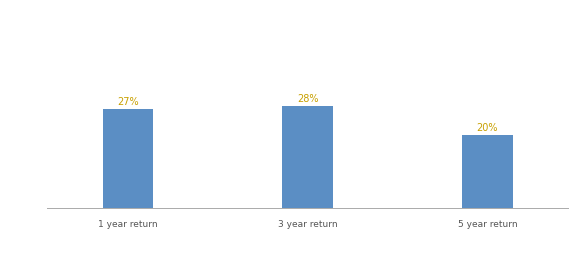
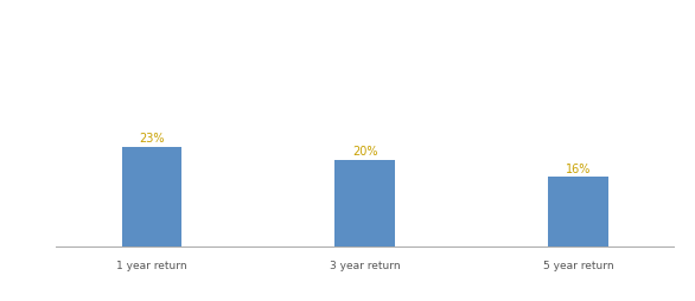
1 year return: 27% -> 23%
3 year return: 28% -> 20%
5 year return: 20% -> 16%
